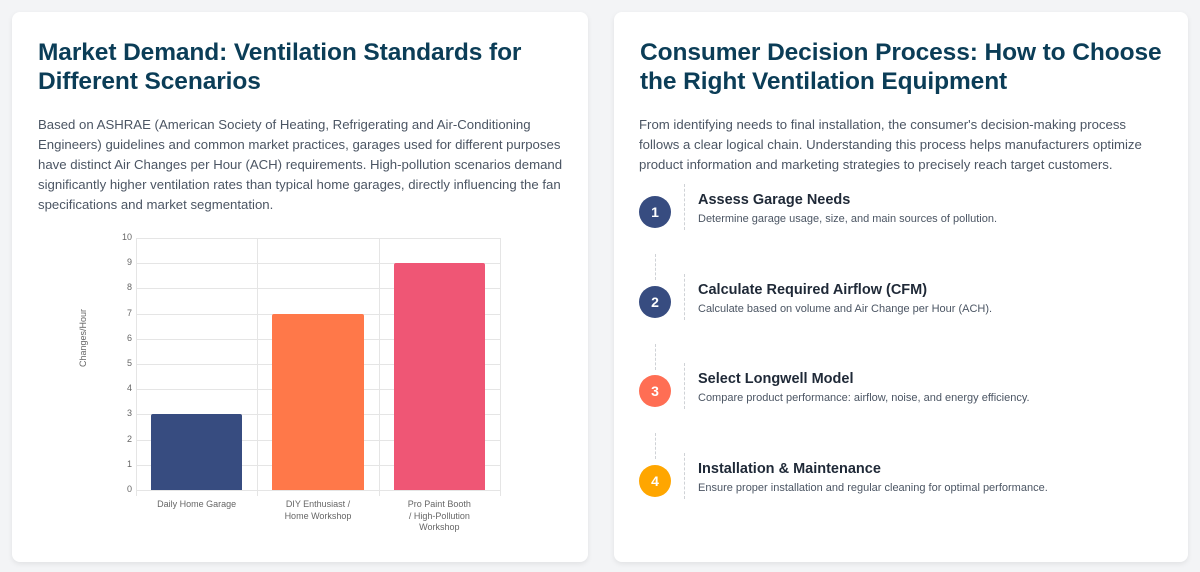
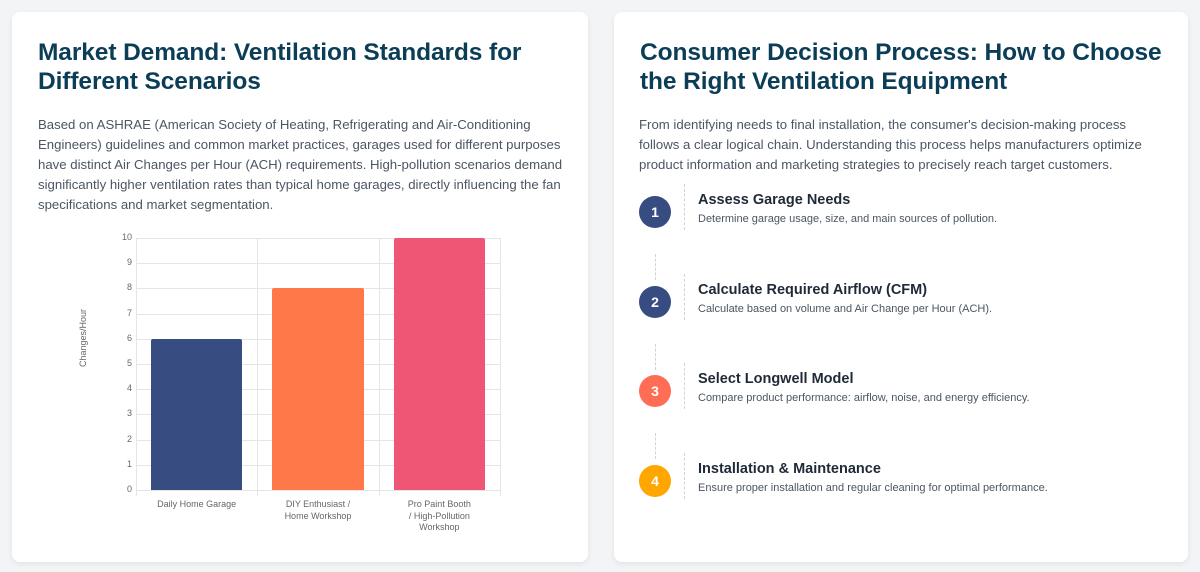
Daily Home Garage: 3 -> 6
DIY Enthusiast / Home Workshop: 7 -> 8
Pro Paint Booth / High-Pollution Workshop: 9 -> 10
